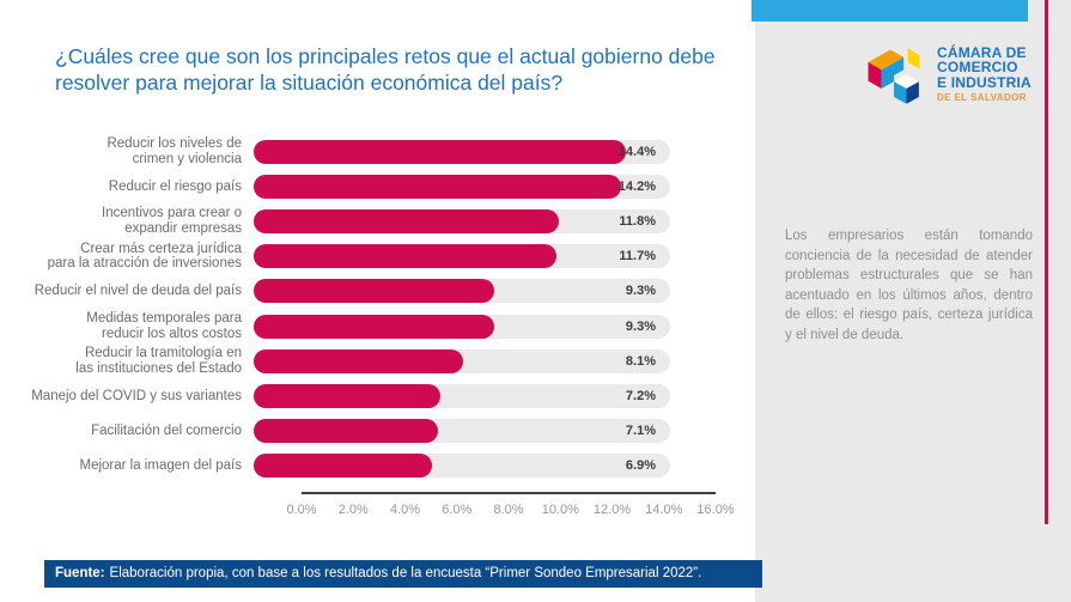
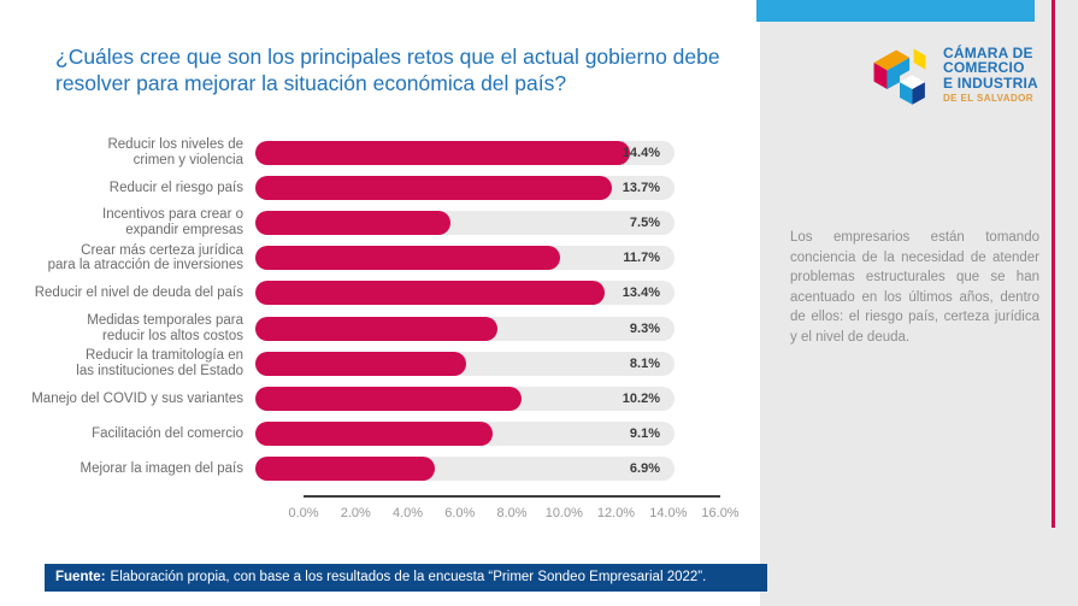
Reducir el riesgo país: 14.2% -> 13.7%
Incentivos para crear o expandir empresas: 11.8% -> 7.5%
Reducir el nivel de deuda del país: 9.3% -> 13.4%
Manejo del COVID y sus variantes: 7.2% -> 10.2%
Facilitación del comercio: 7.1% -> 9.1%
